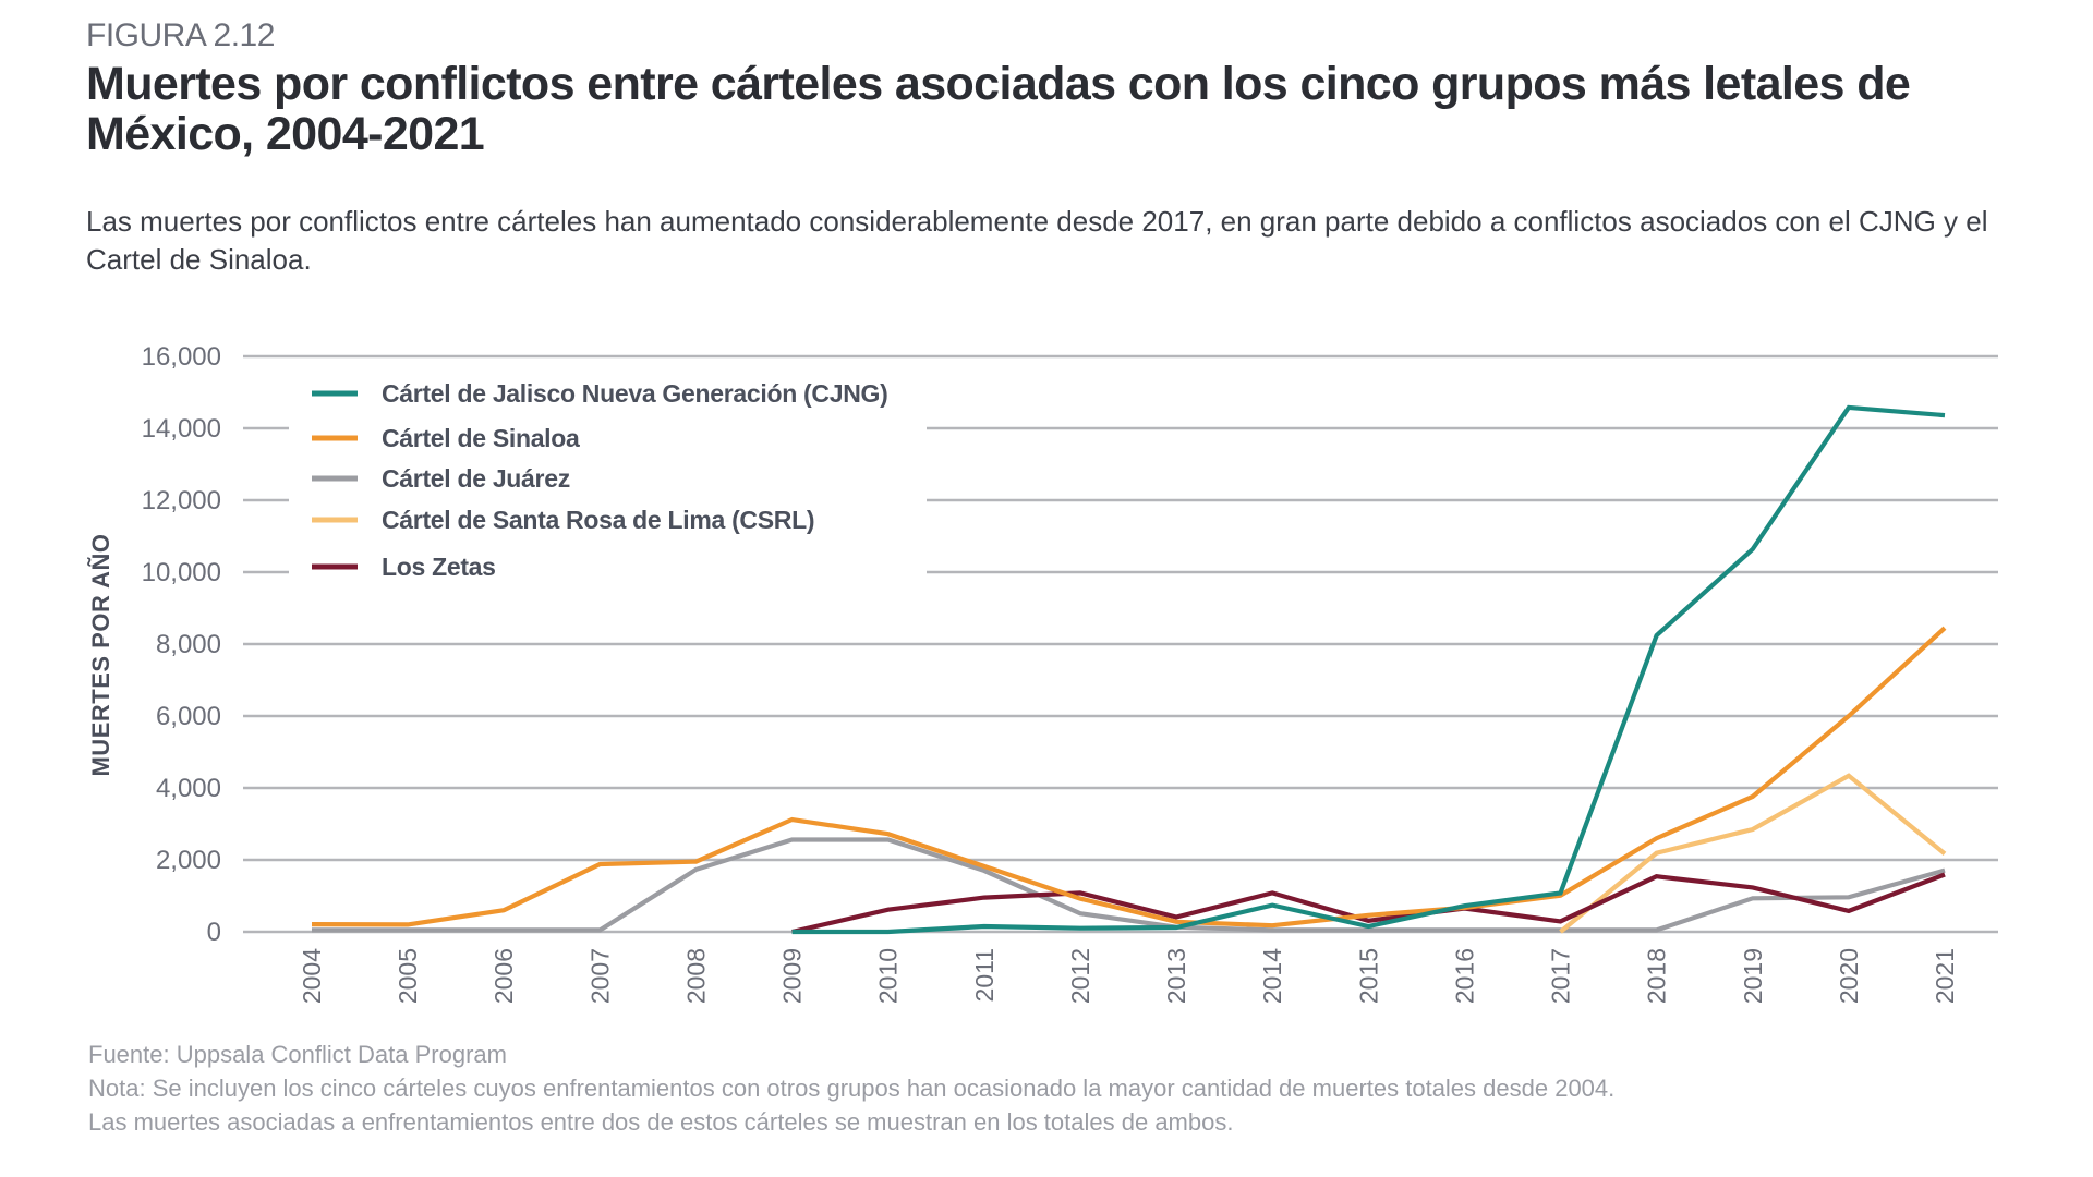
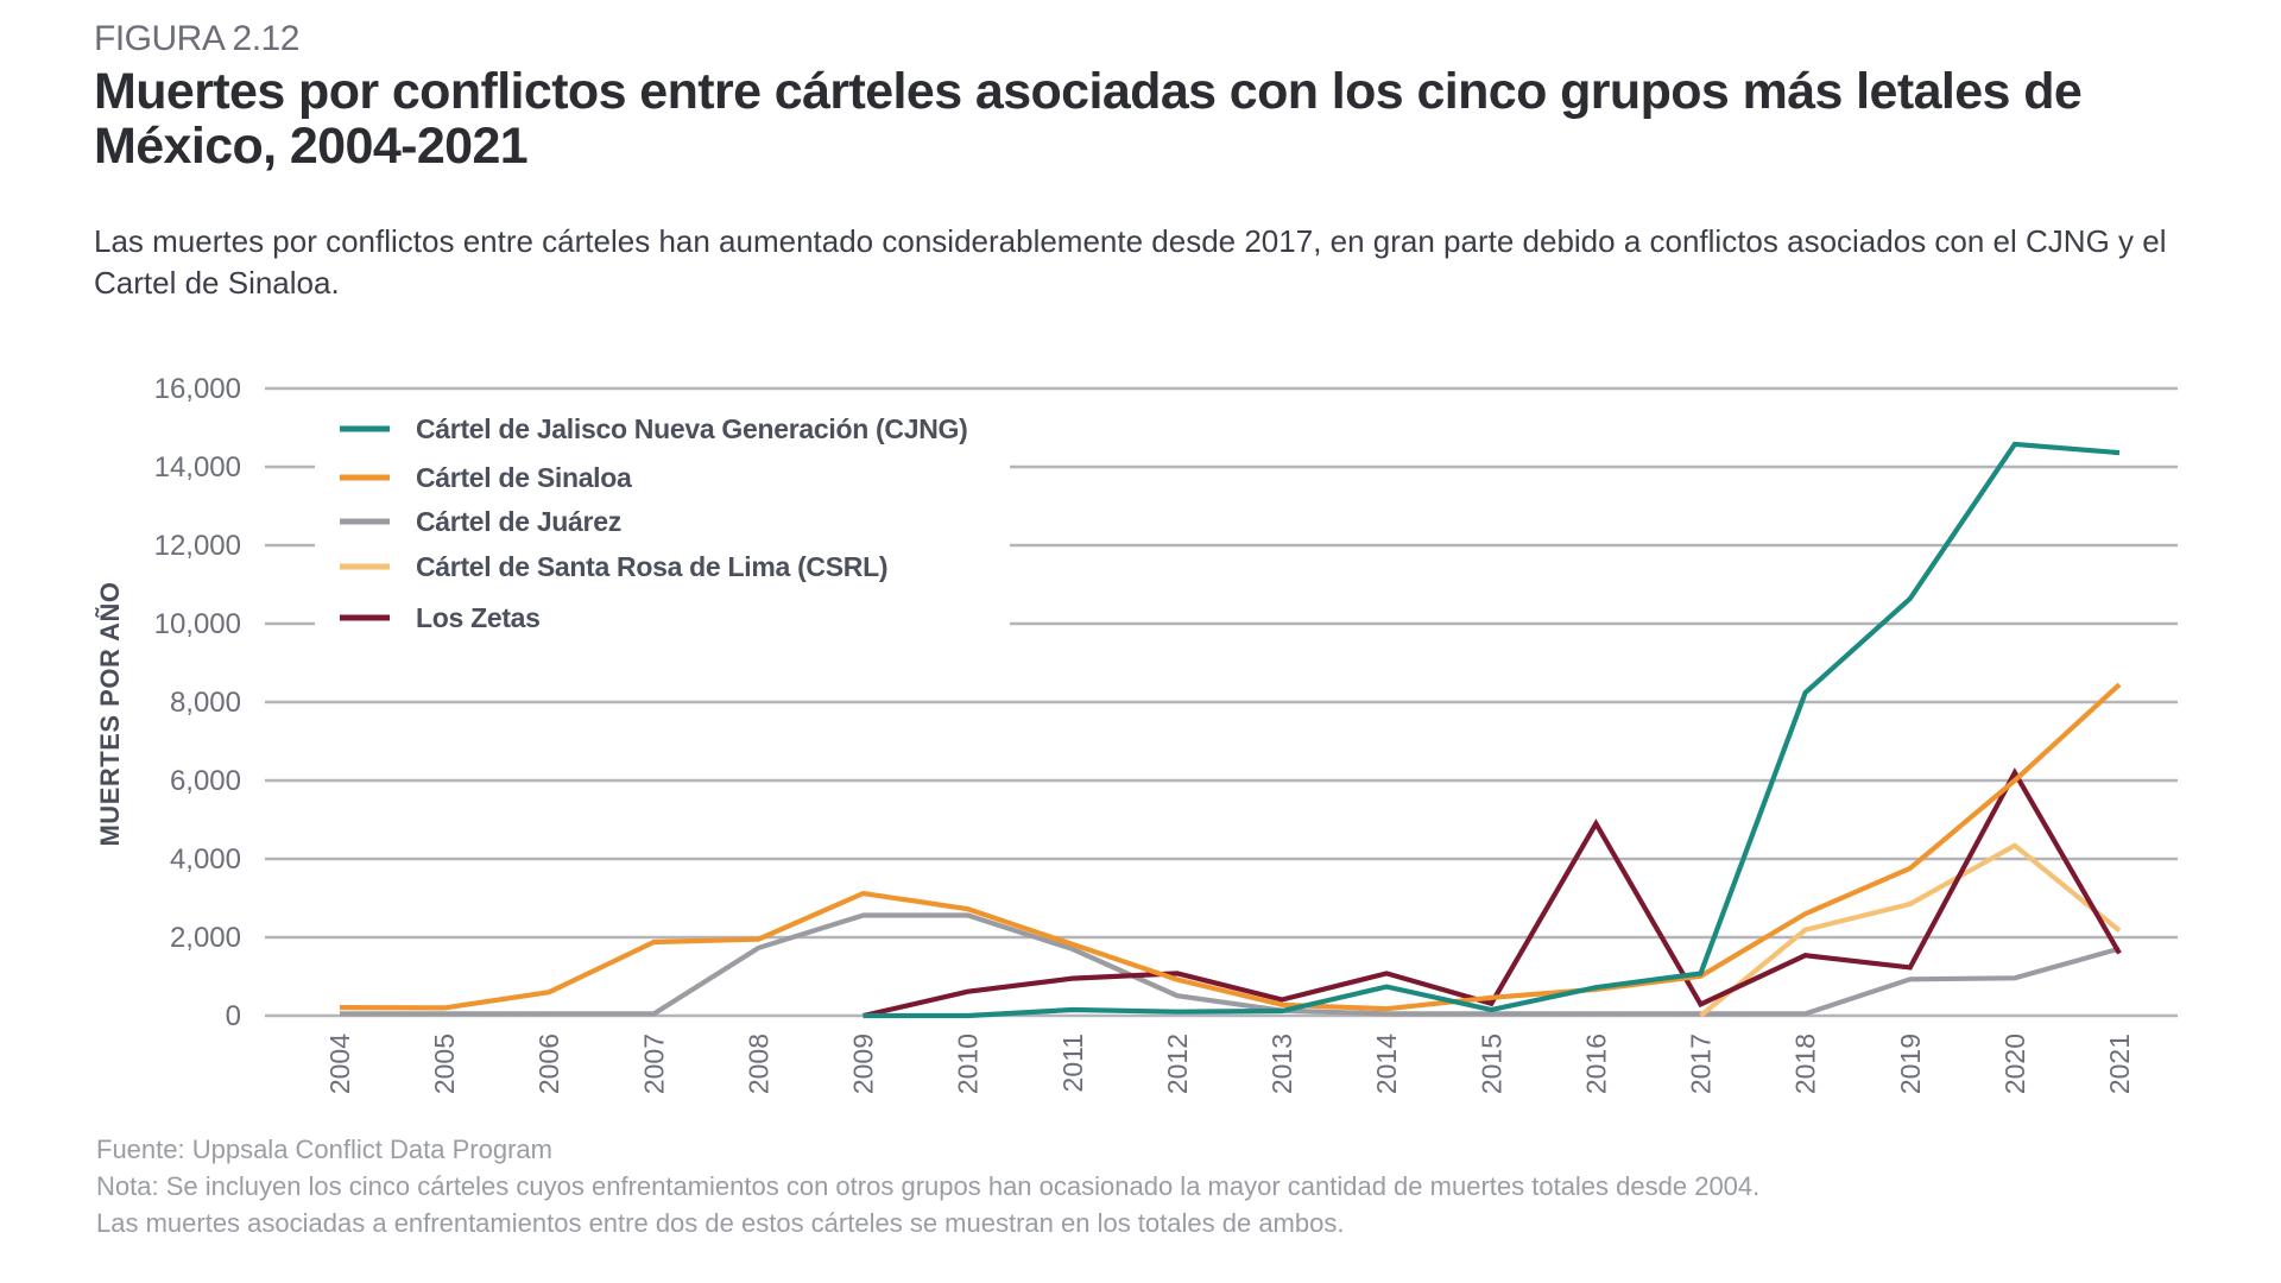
Los Zetas/2016: 600 -> 4900
Los Zetas/2020: 600 -> 6200
